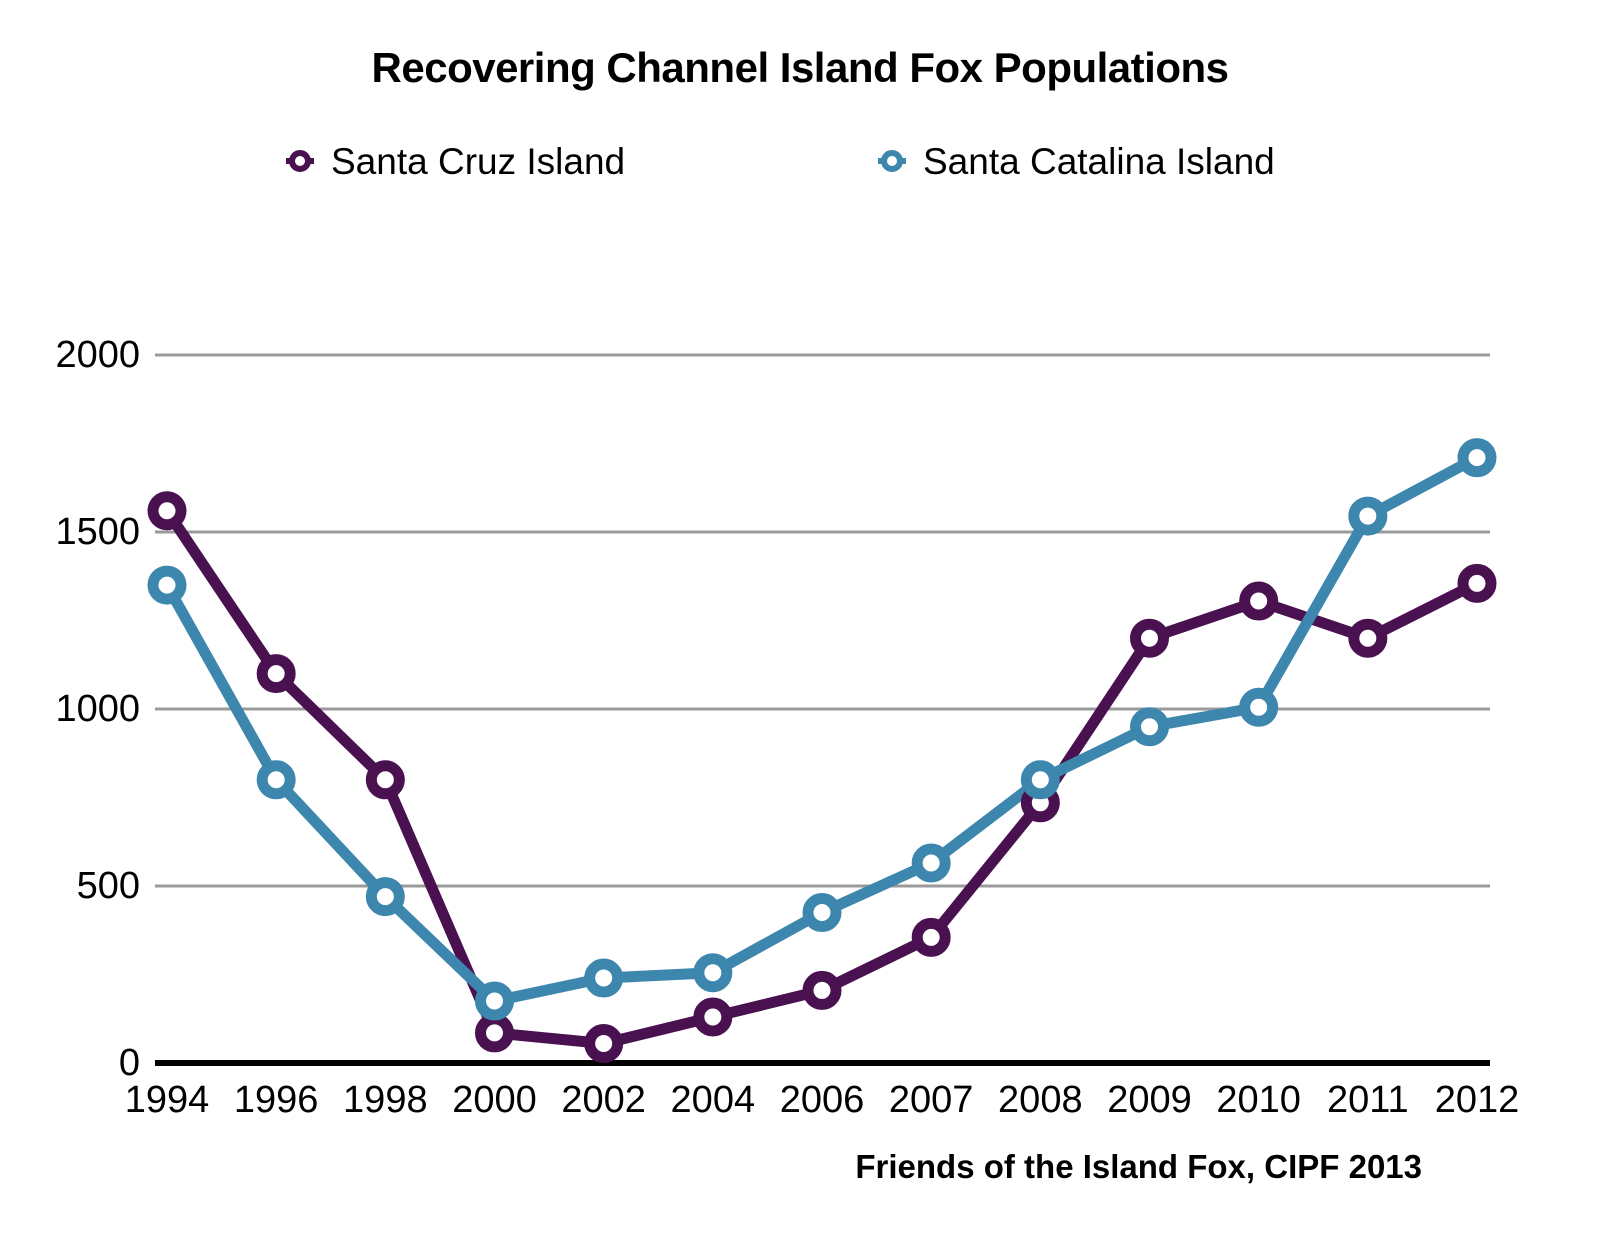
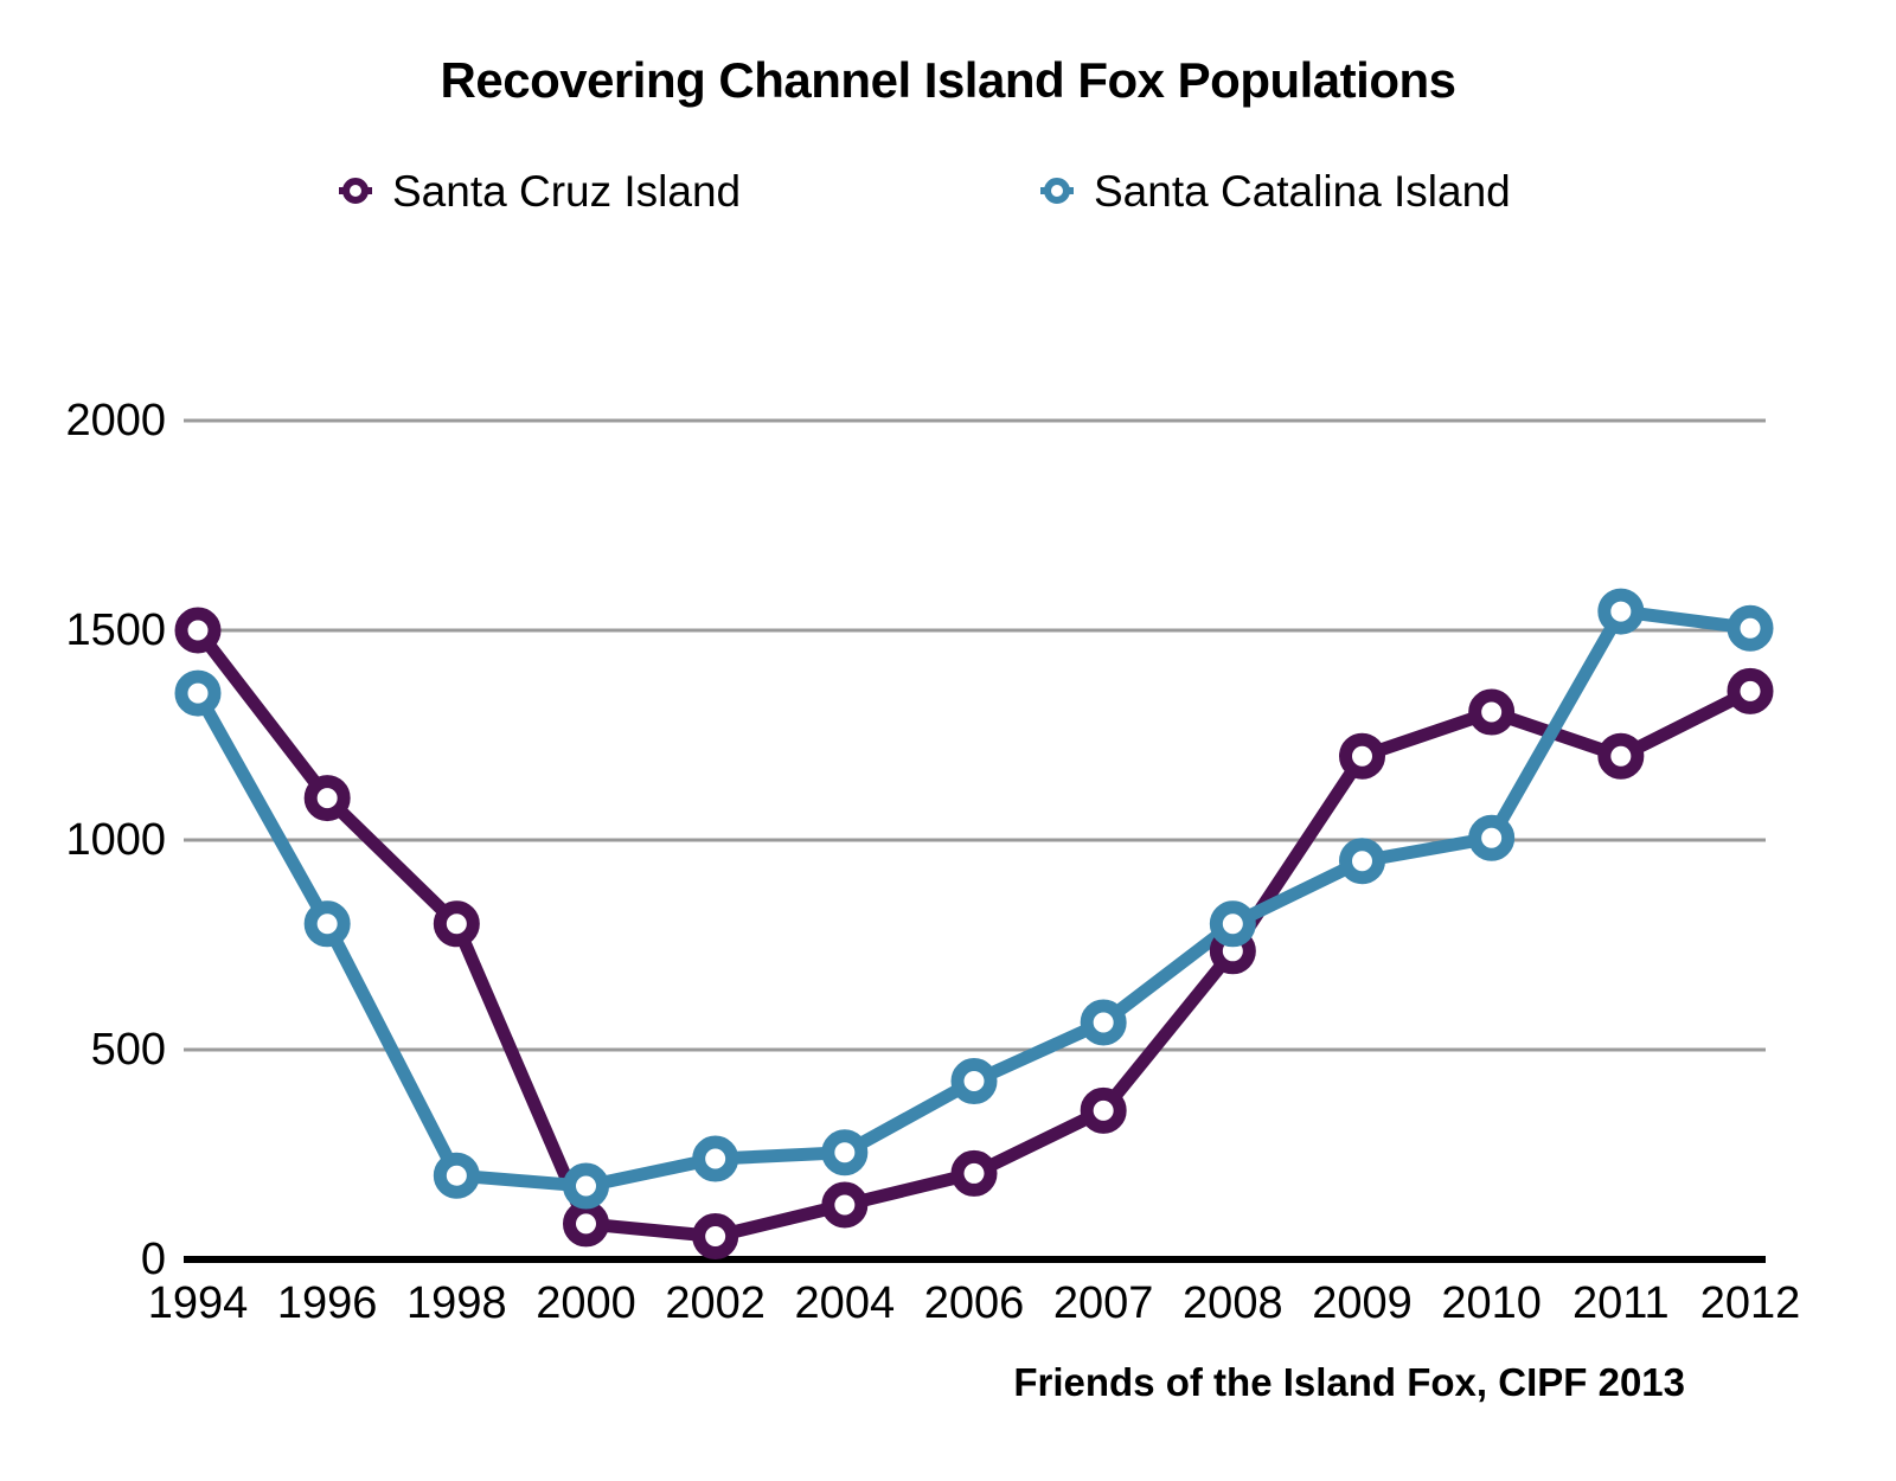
Santa Cruz Island/1994: 1560 -> 1500
Santa Catalina Island/1998: 470 -> 200
Santa Catalina Island/2012: 1710 -> 1500
